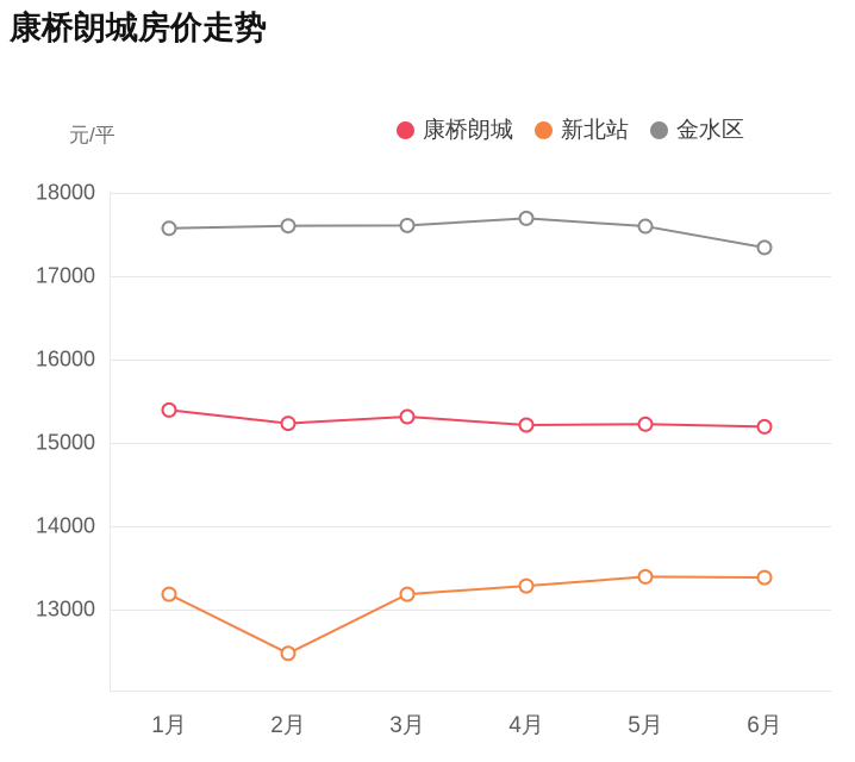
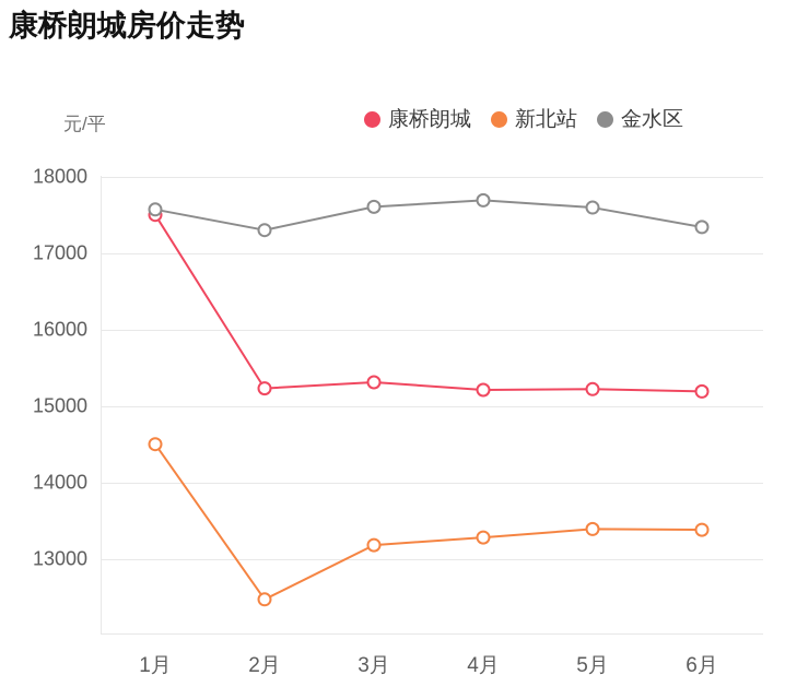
康桥朗城/1月: 15400 -> 17500
新北站/1月: 13200 -> 14500
金水区/2月: 17600 -> 17300
